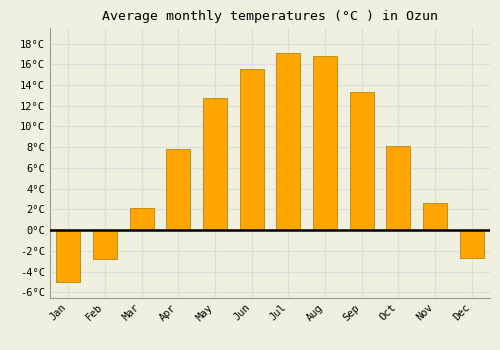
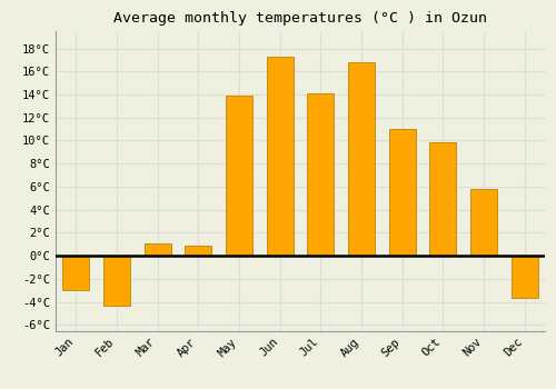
Jan: -5.0°C -> -3.0°C
Feb: -2.8°C -> -4.3°C
Mar: 2.1°C -> 1.1°C
Apr: 7.8°C -> 0.9°C
May: 12.7°C -> 13.9°C
Jun: 15.5°C -> 17.3°C
Jul: 17.1°C -> 14.1°C
Sep: 13.3°C -> 11.0°C
Oct: 8.1°C -> 9.9°C
Nov: 2.6°C -> 5.8°C
Dec: -2.7°C -> -3.7°C
